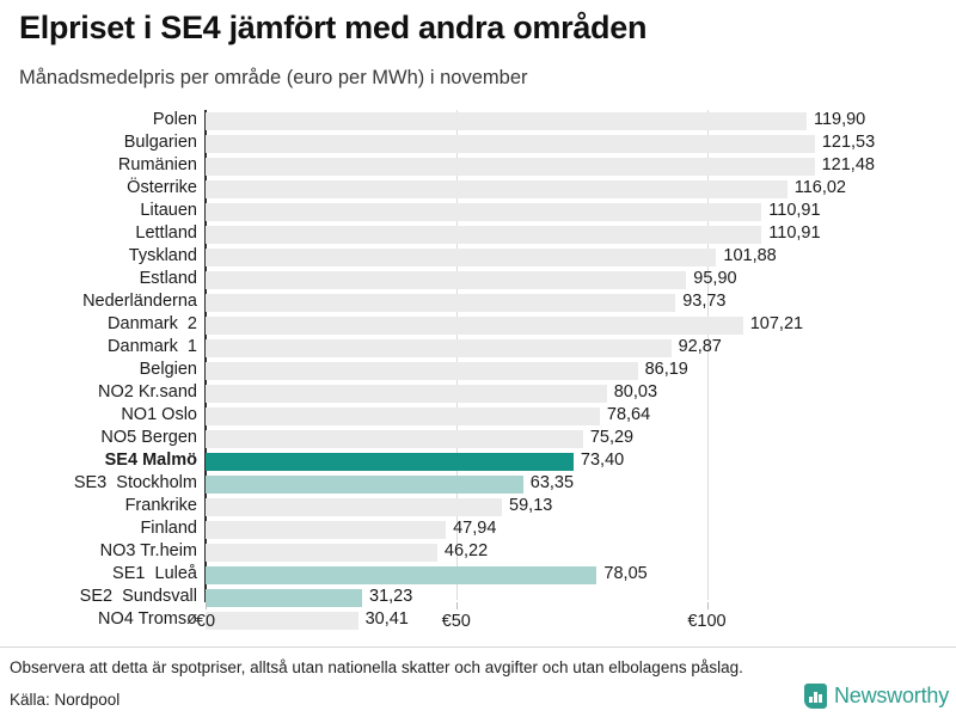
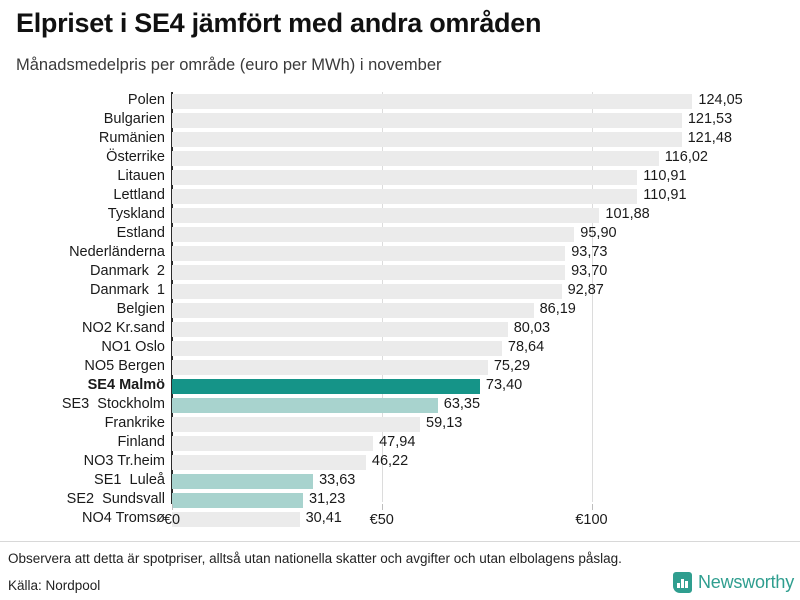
Polen: 119,90 -> 124,05
Danmark 2: 107,21 -> 93,70
SE1 Luleå: 78,05 -> 33,63
